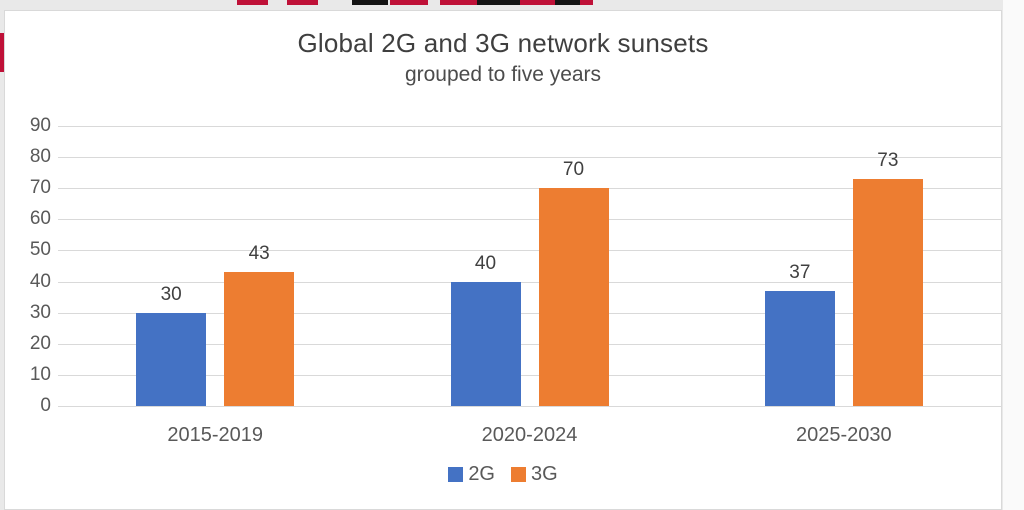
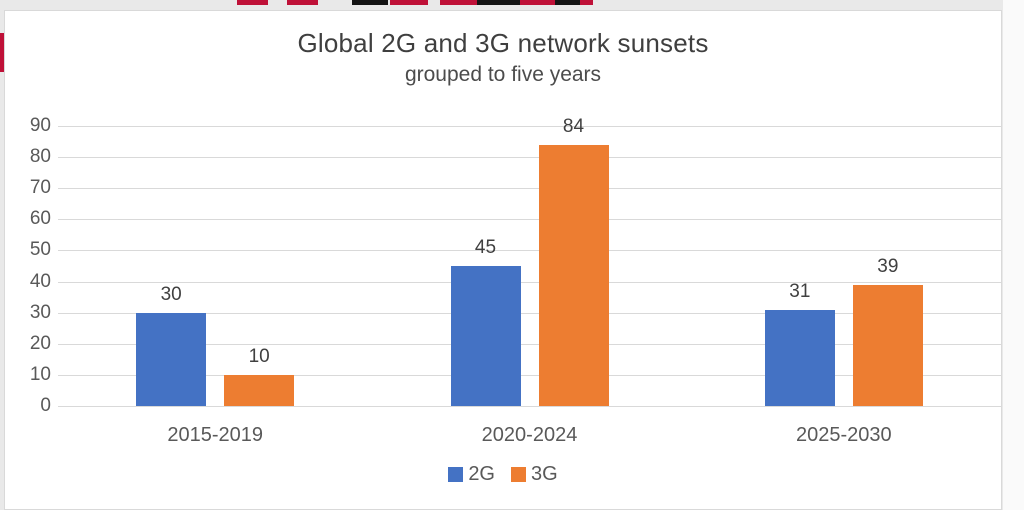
3G/2015-2019: 43 -> 10
2G/2020-2024: 40 -> 45
3G/2020-2024: 70 -> 84
2G/2025-2030: 37 -> 31
3G/2025-2030: 73 -> 39
